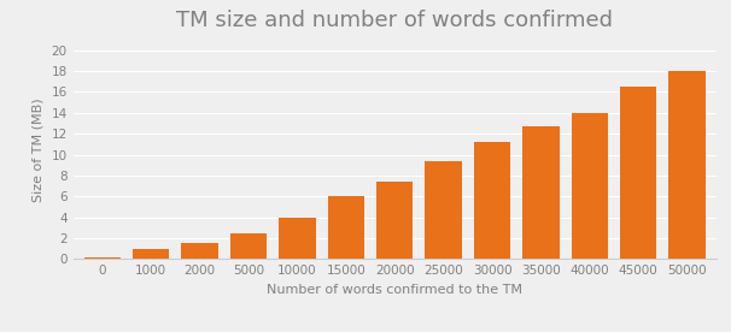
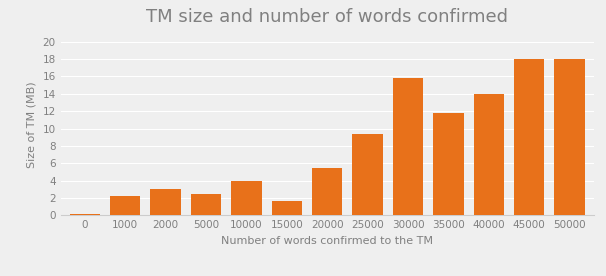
1000: 1.0 -> 2.2
2000: 1.5 -> 3.0
15000: 6.0 -> 1.6
20000: 7.4 -> 5.4
30000: 11.2 -> 15.8
35000: 12.7 -> 11.8
45000: 16.5 -> 18.0
